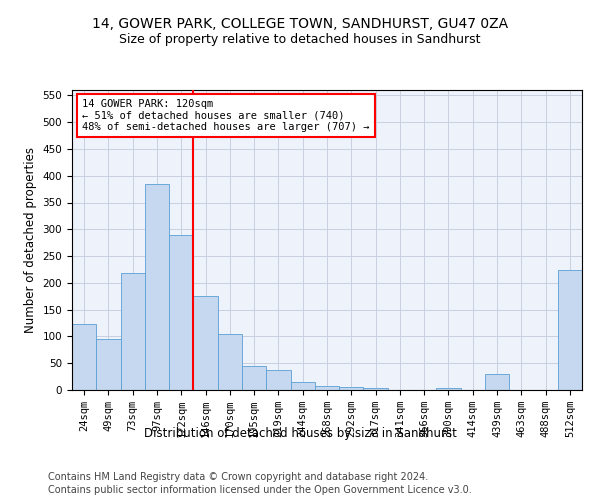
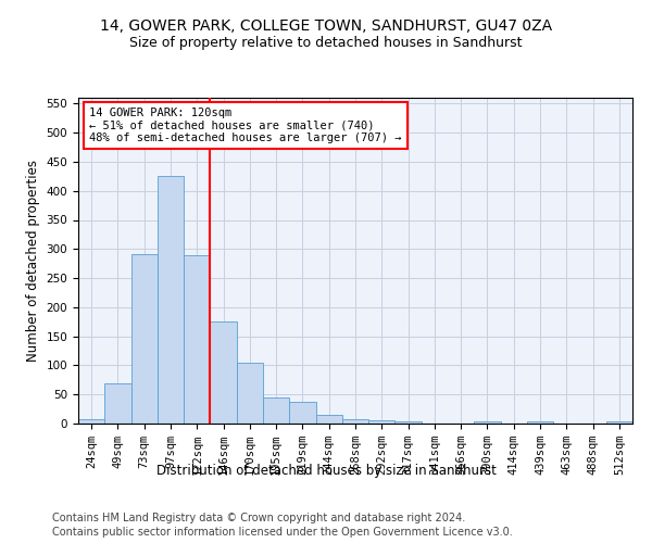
24sqm: 124 -> 8
49sqm: 96 -> 70
73sqm: 218 -> 292
97sqm: 384 -> 425
439sqm: 30 -> 4
512sqm: 224 -> 4
